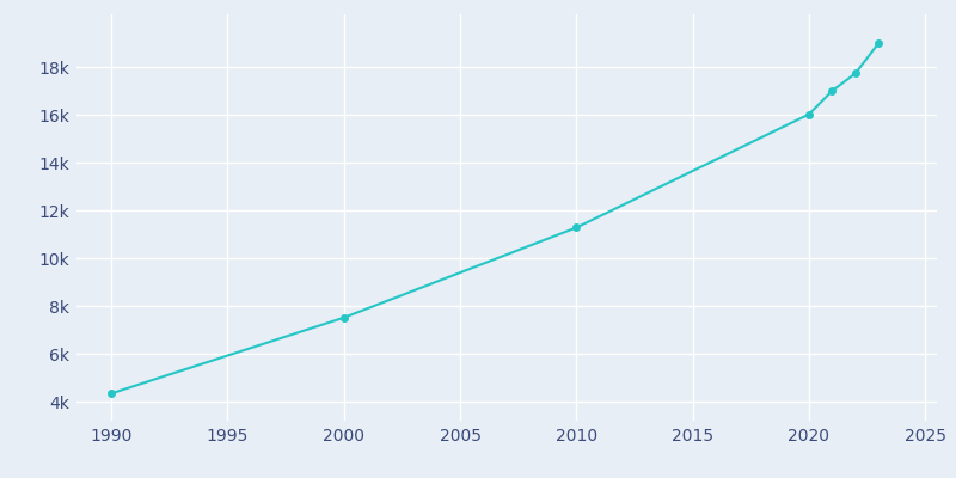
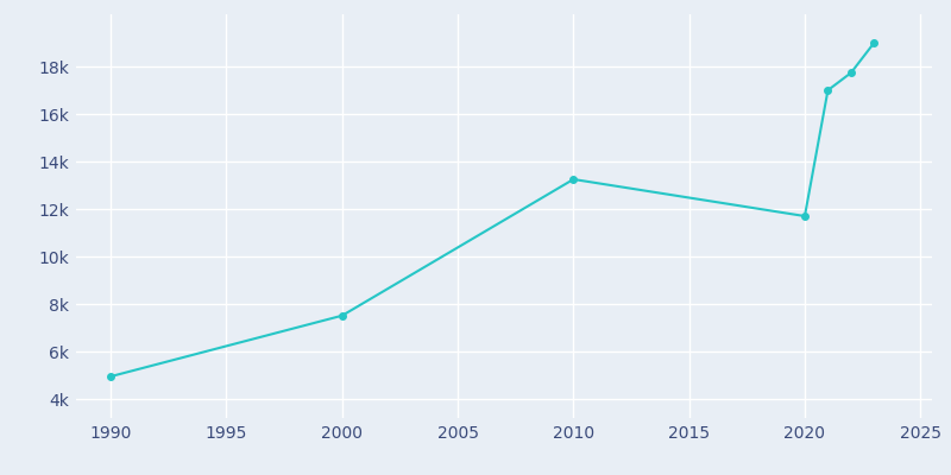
1990: 4.34k -> 4.95k
2010: 11.28k -> 13.25k
2020: 16.02k -> 11.70k
